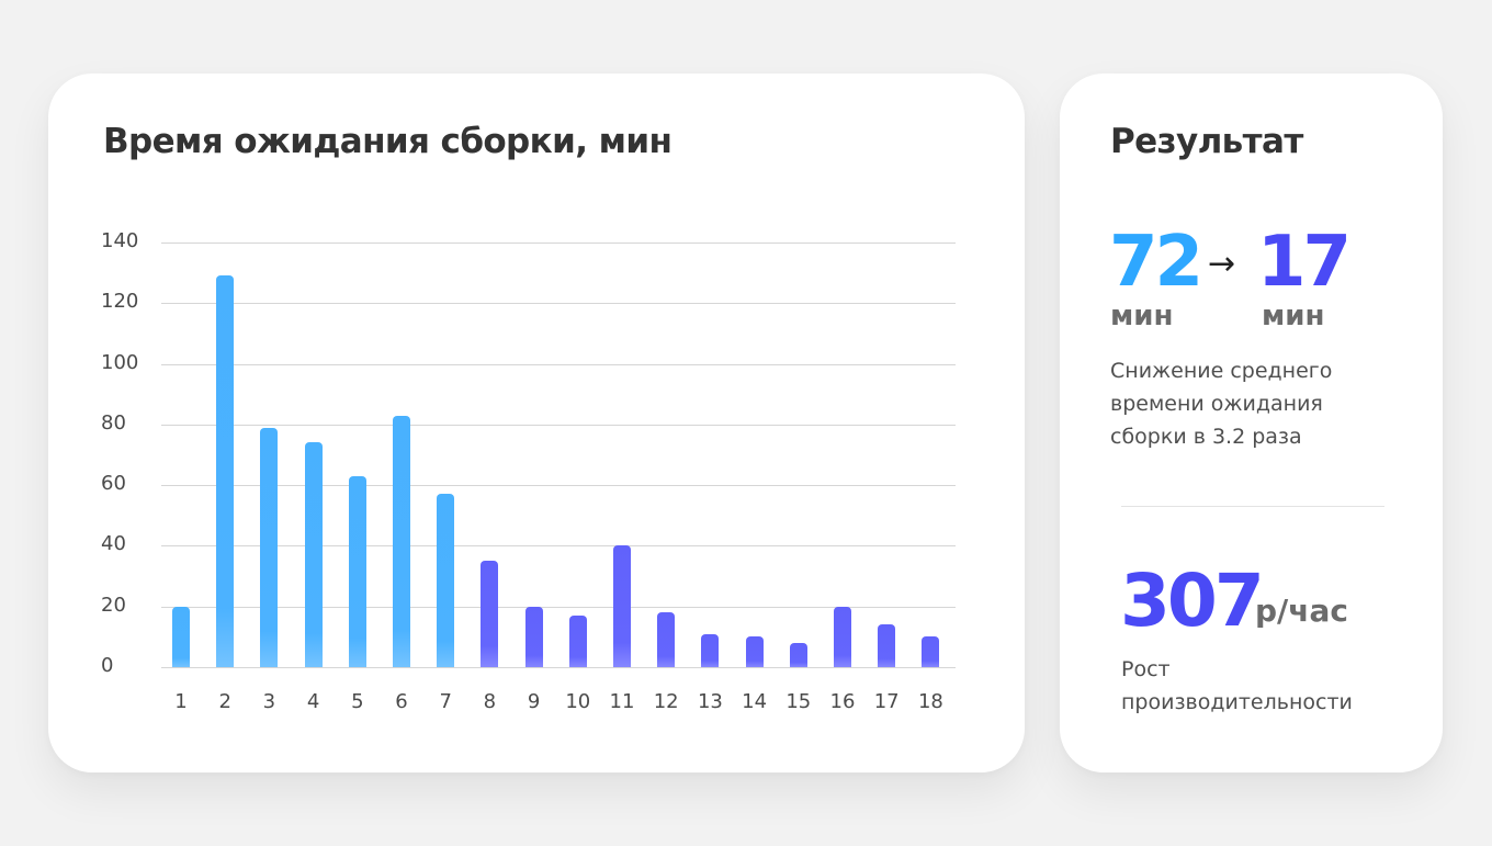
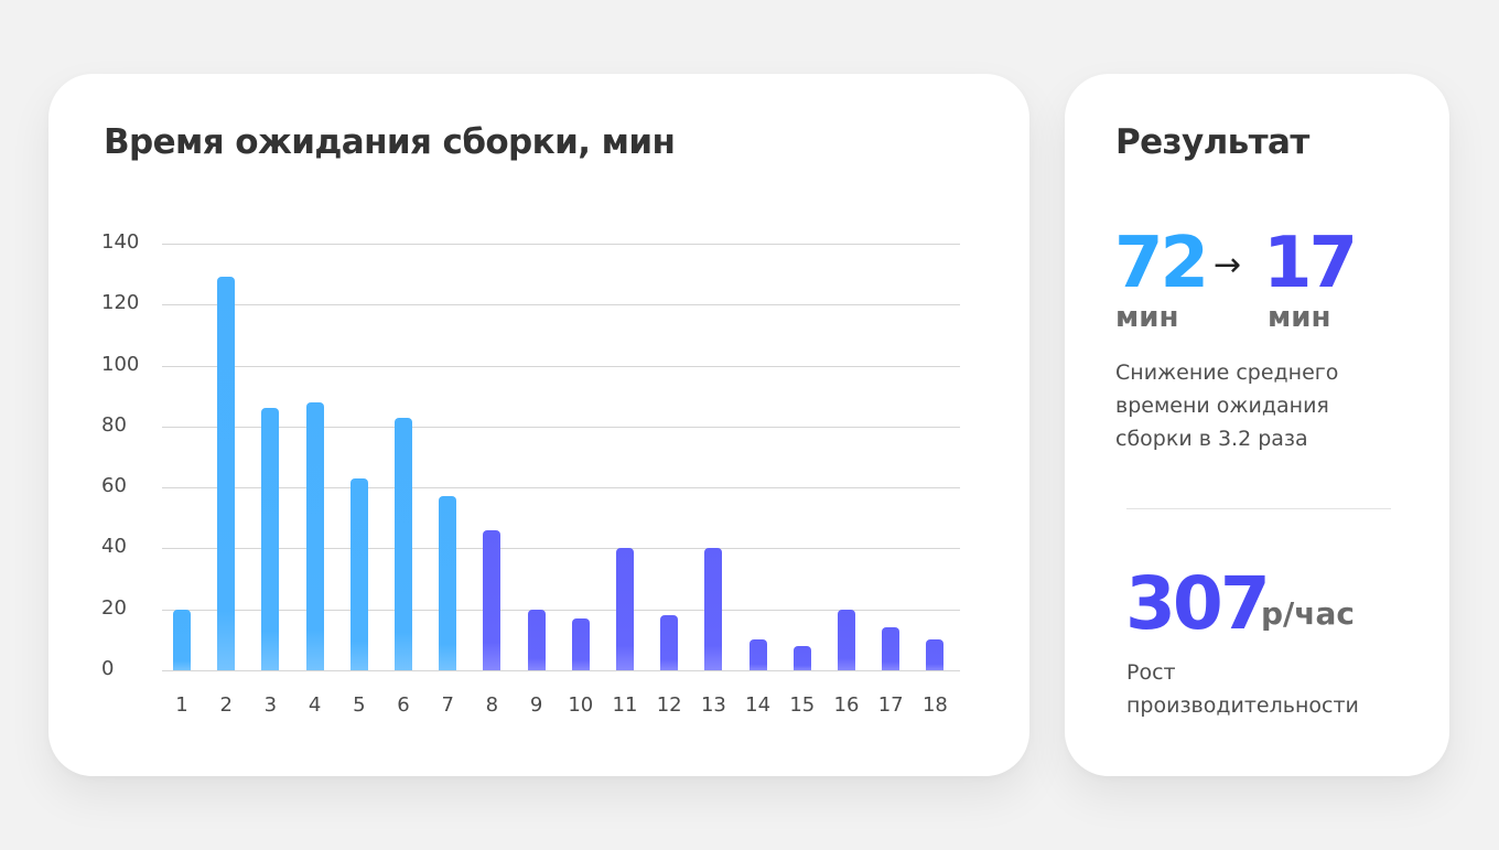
3: 79 -> 86
4: 74 -> 88
8: 35 -> 46
13: 11 -> 40
